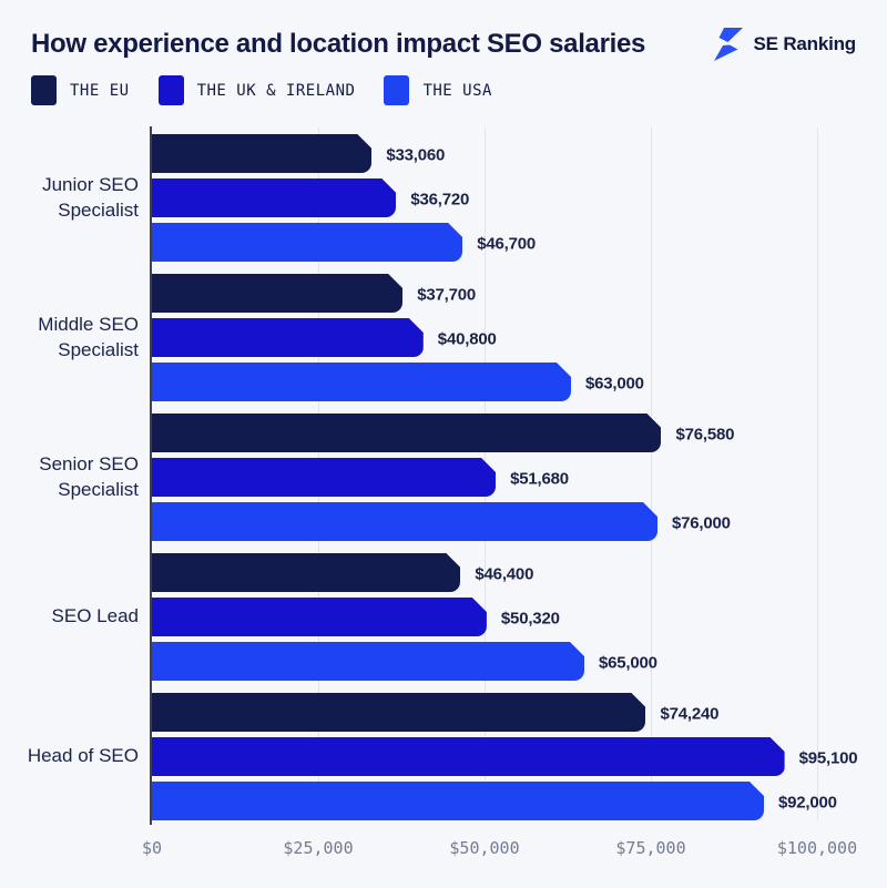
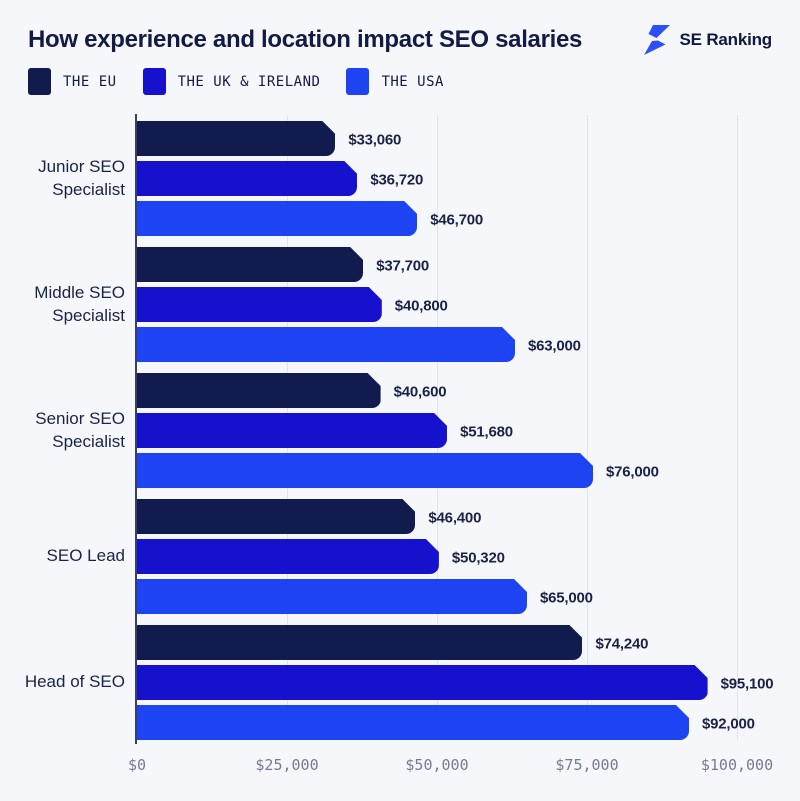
THE EU/Senior SEO Specialist: $76,580 -> $40,600
